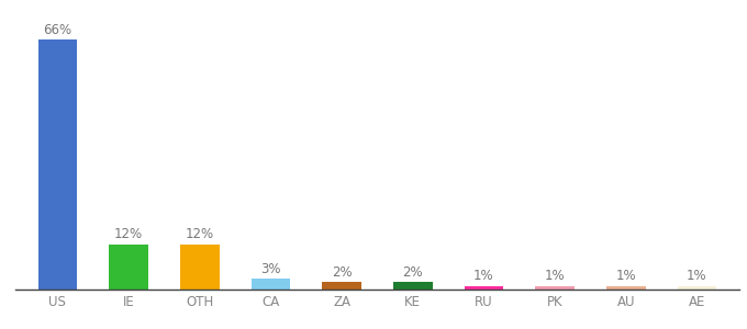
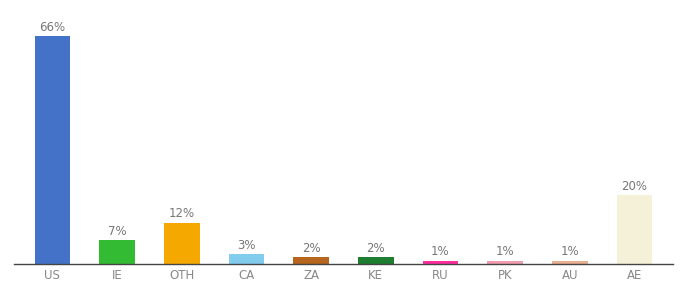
IE: 12% -> 7%
AE: 1% -> 20%
